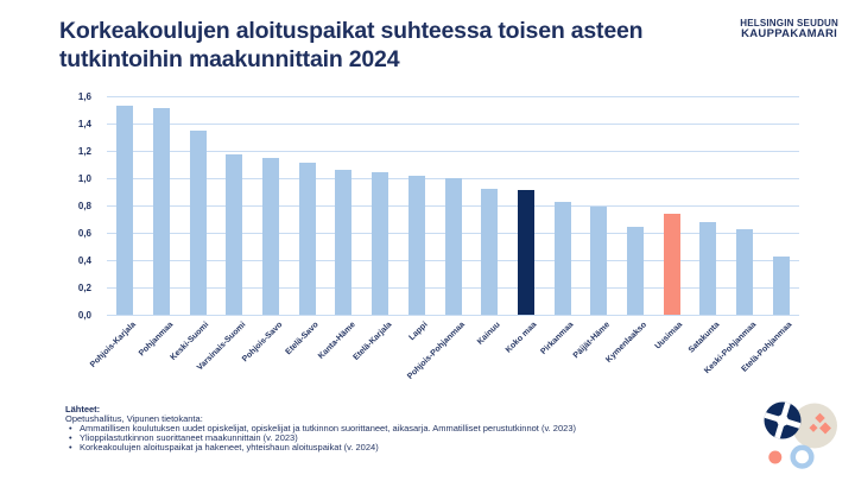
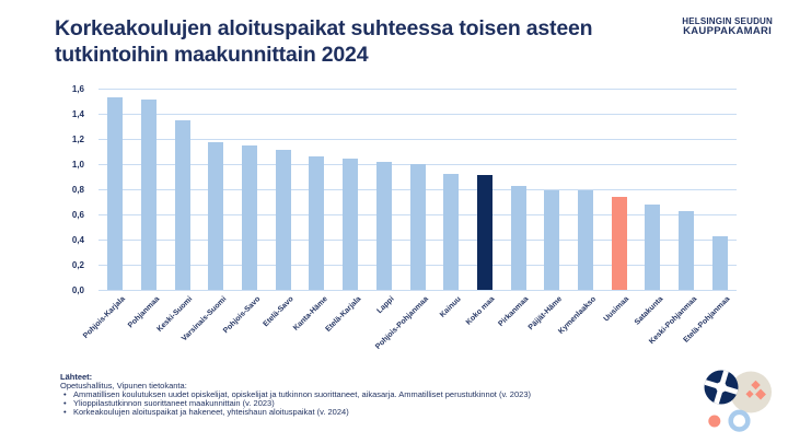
Kymenlaakso: 0,64 -> 0,79
